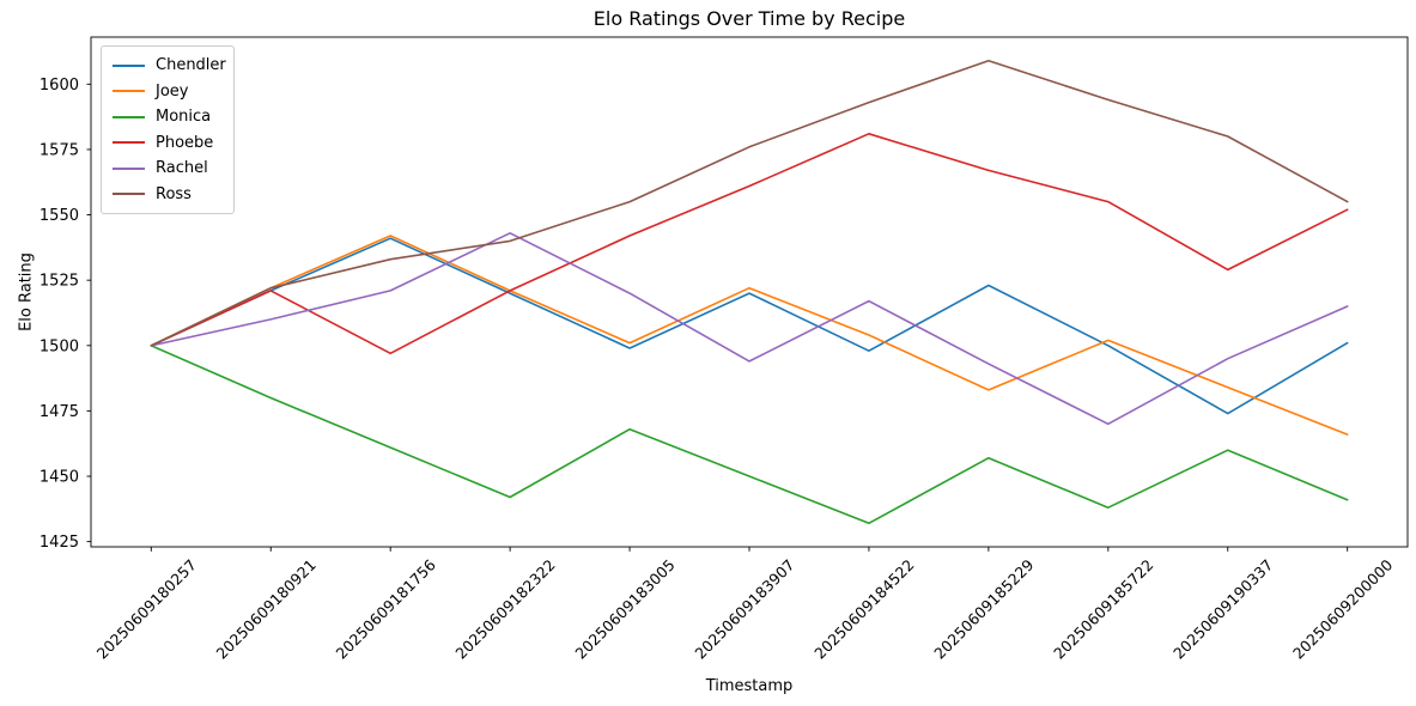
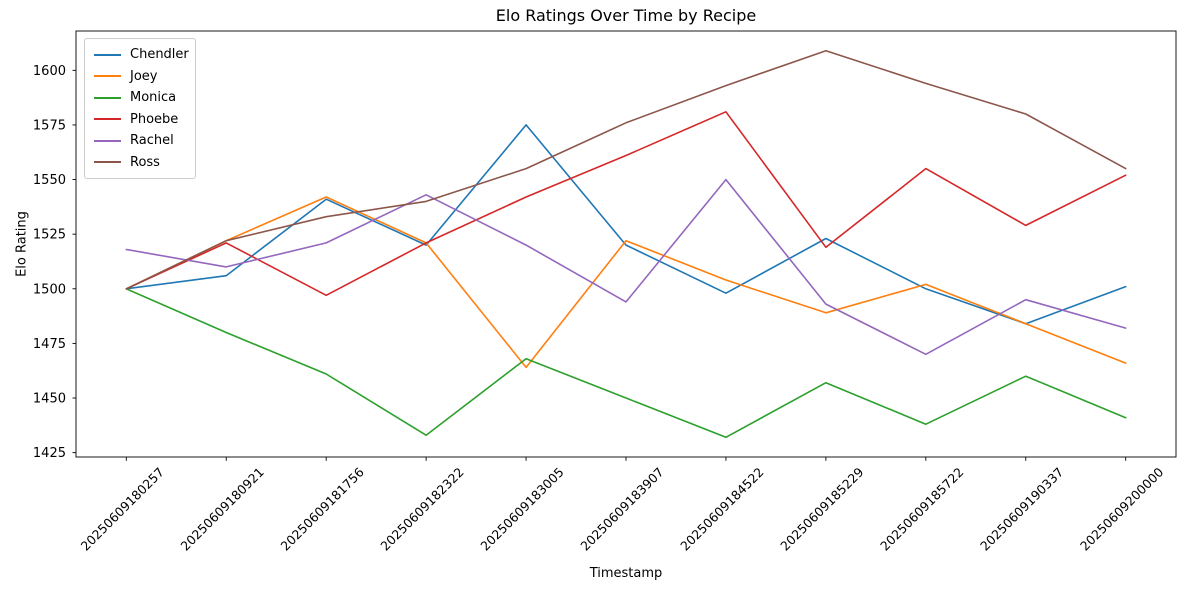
Rachel/20250609180257: 1500 -> 1518
Chendler/20250609180921: 1521 -> 1506
Monica/20250609182322: 1442 -> 1433
Chendler/20250609183005: 1499 -> 1575
Joey/20250609183005: 1501 -> 1464
Rachel/20250609184522: 1517 -> 1550
Joey/20250609185229: 1483 -> 1489
Phoebe/20250609185229: 1567 -> 1519
Chendler/20250609190337: 1474 -> 1484
Rachel/20250609200000: 1515 -> 1482
